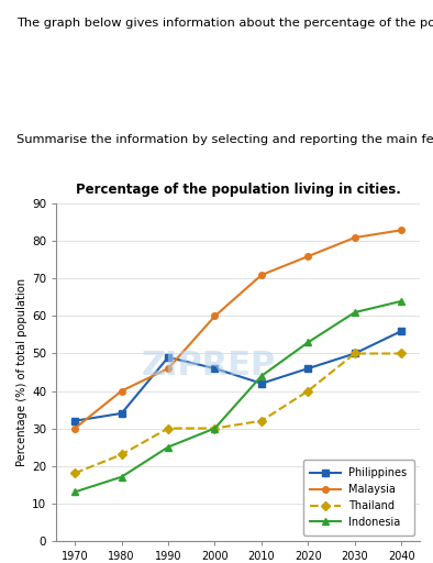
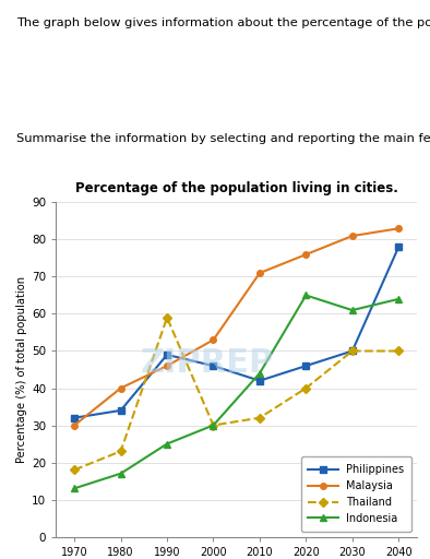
Thailand/1990: 30 -> 59
Malaysia/2000: 60 -> 53
Indonesia/2020: 53 -> 65
Philippines/2040: 56 -> 78
